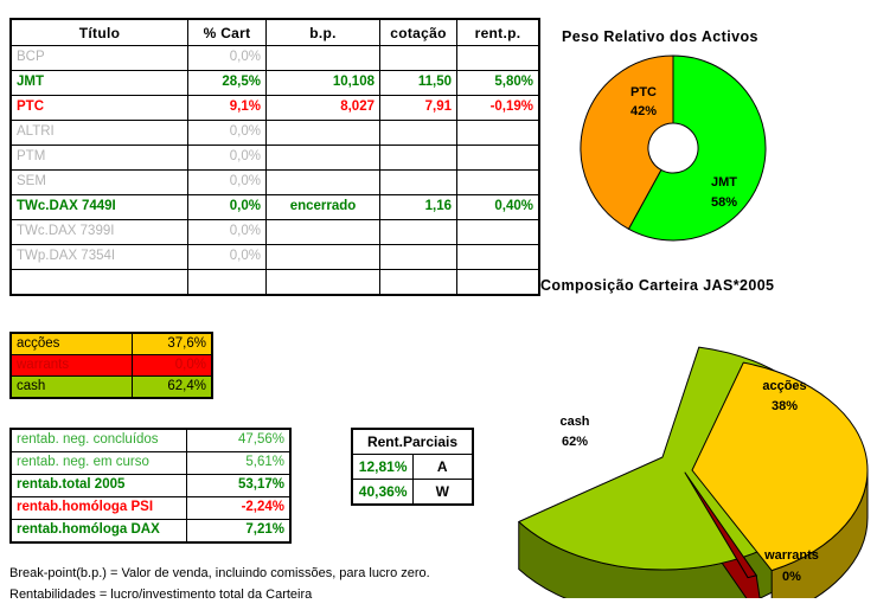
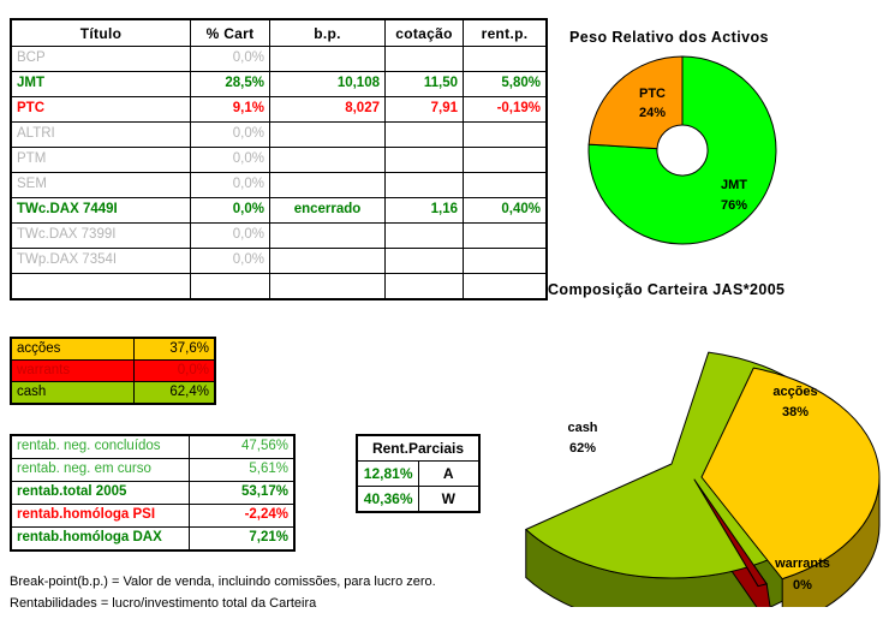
Peso Relativo dos Activos/JMT: 58% -> 76%
Peso Relativo dos Activos/PTC: 42% -> 24%
